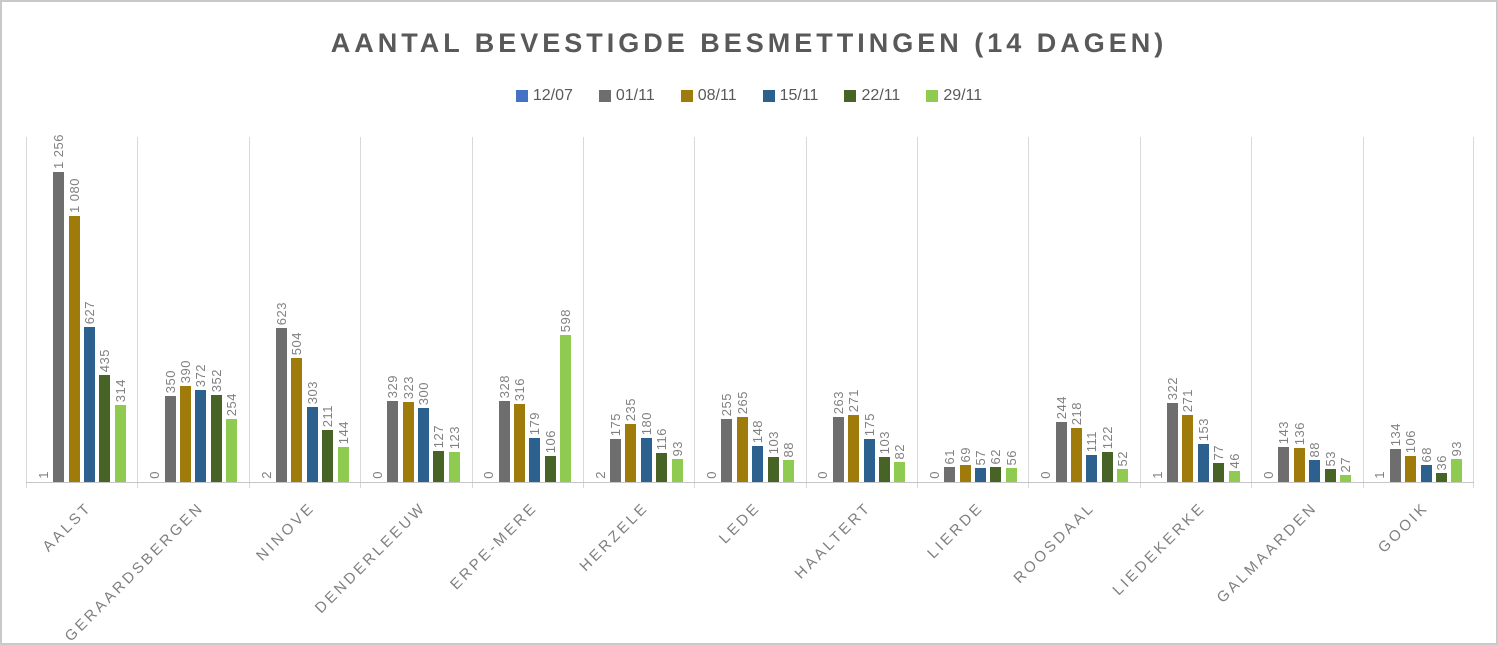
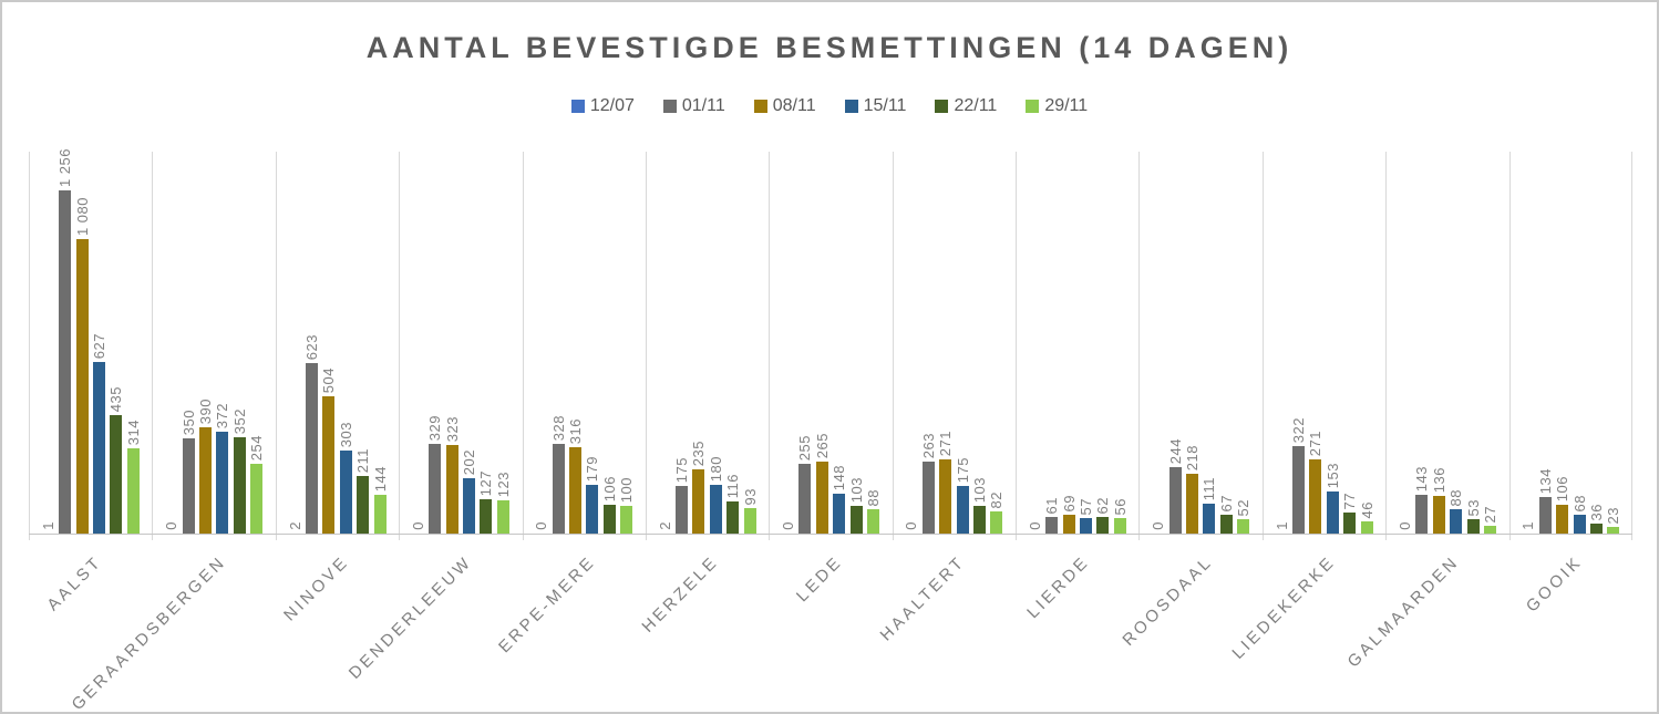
15/11/DENDERLEEUW: 300 -> 202
29/11/ERPE-MERE: 598 -> 100
22/11/ROOSDAAL: 122 -> 67
29/11/GOOIK: 93 -> 23
